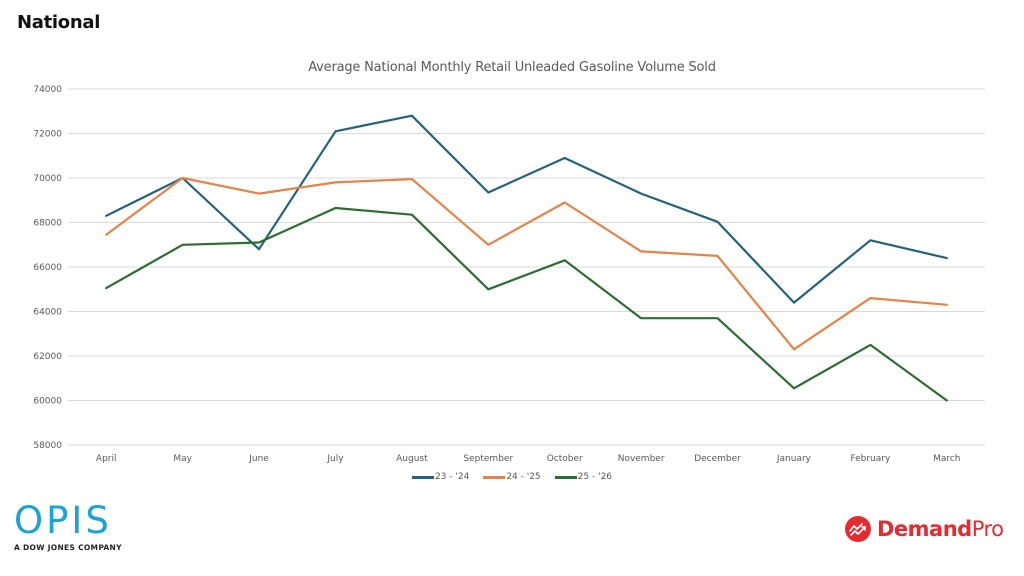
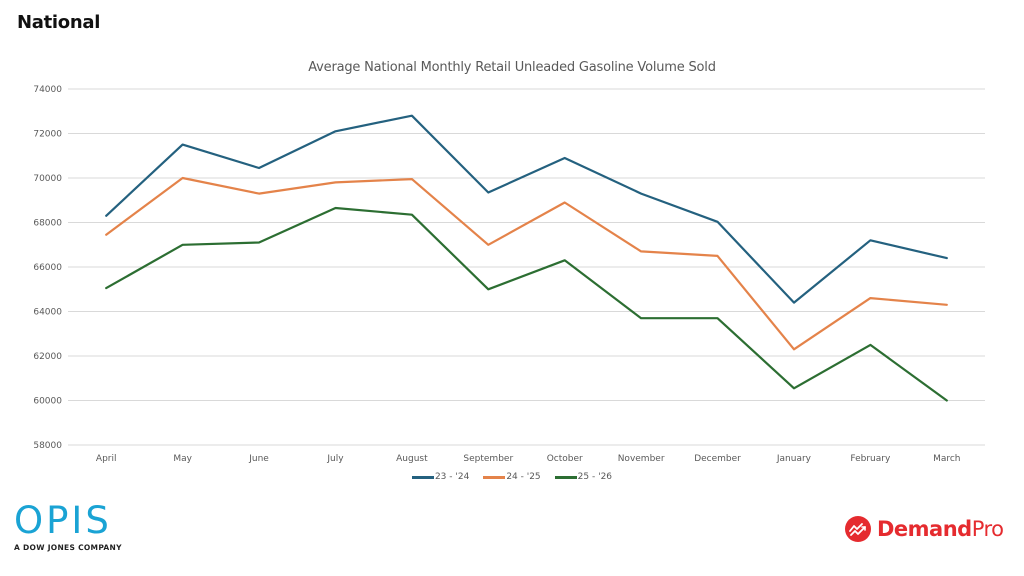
23 - '24/May: 70000 -> 71500
23 - '24/June: 66800 -> 70400
